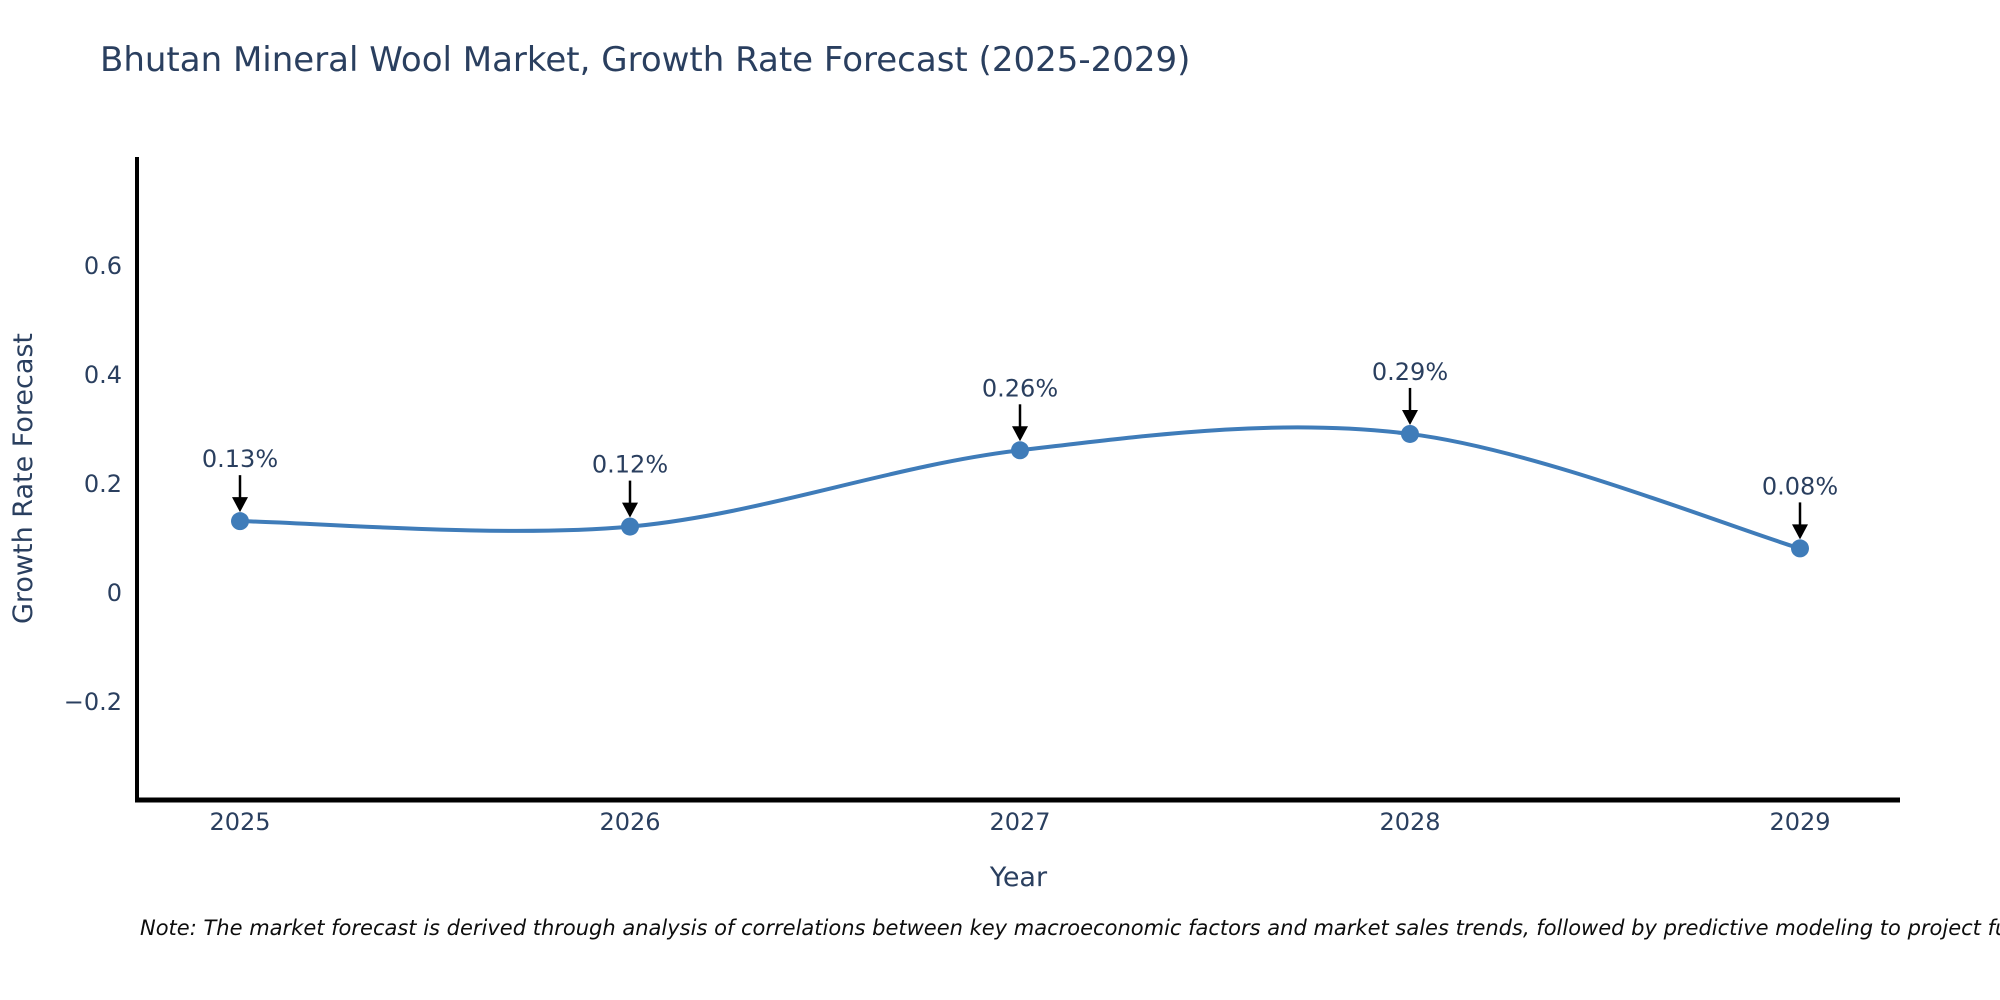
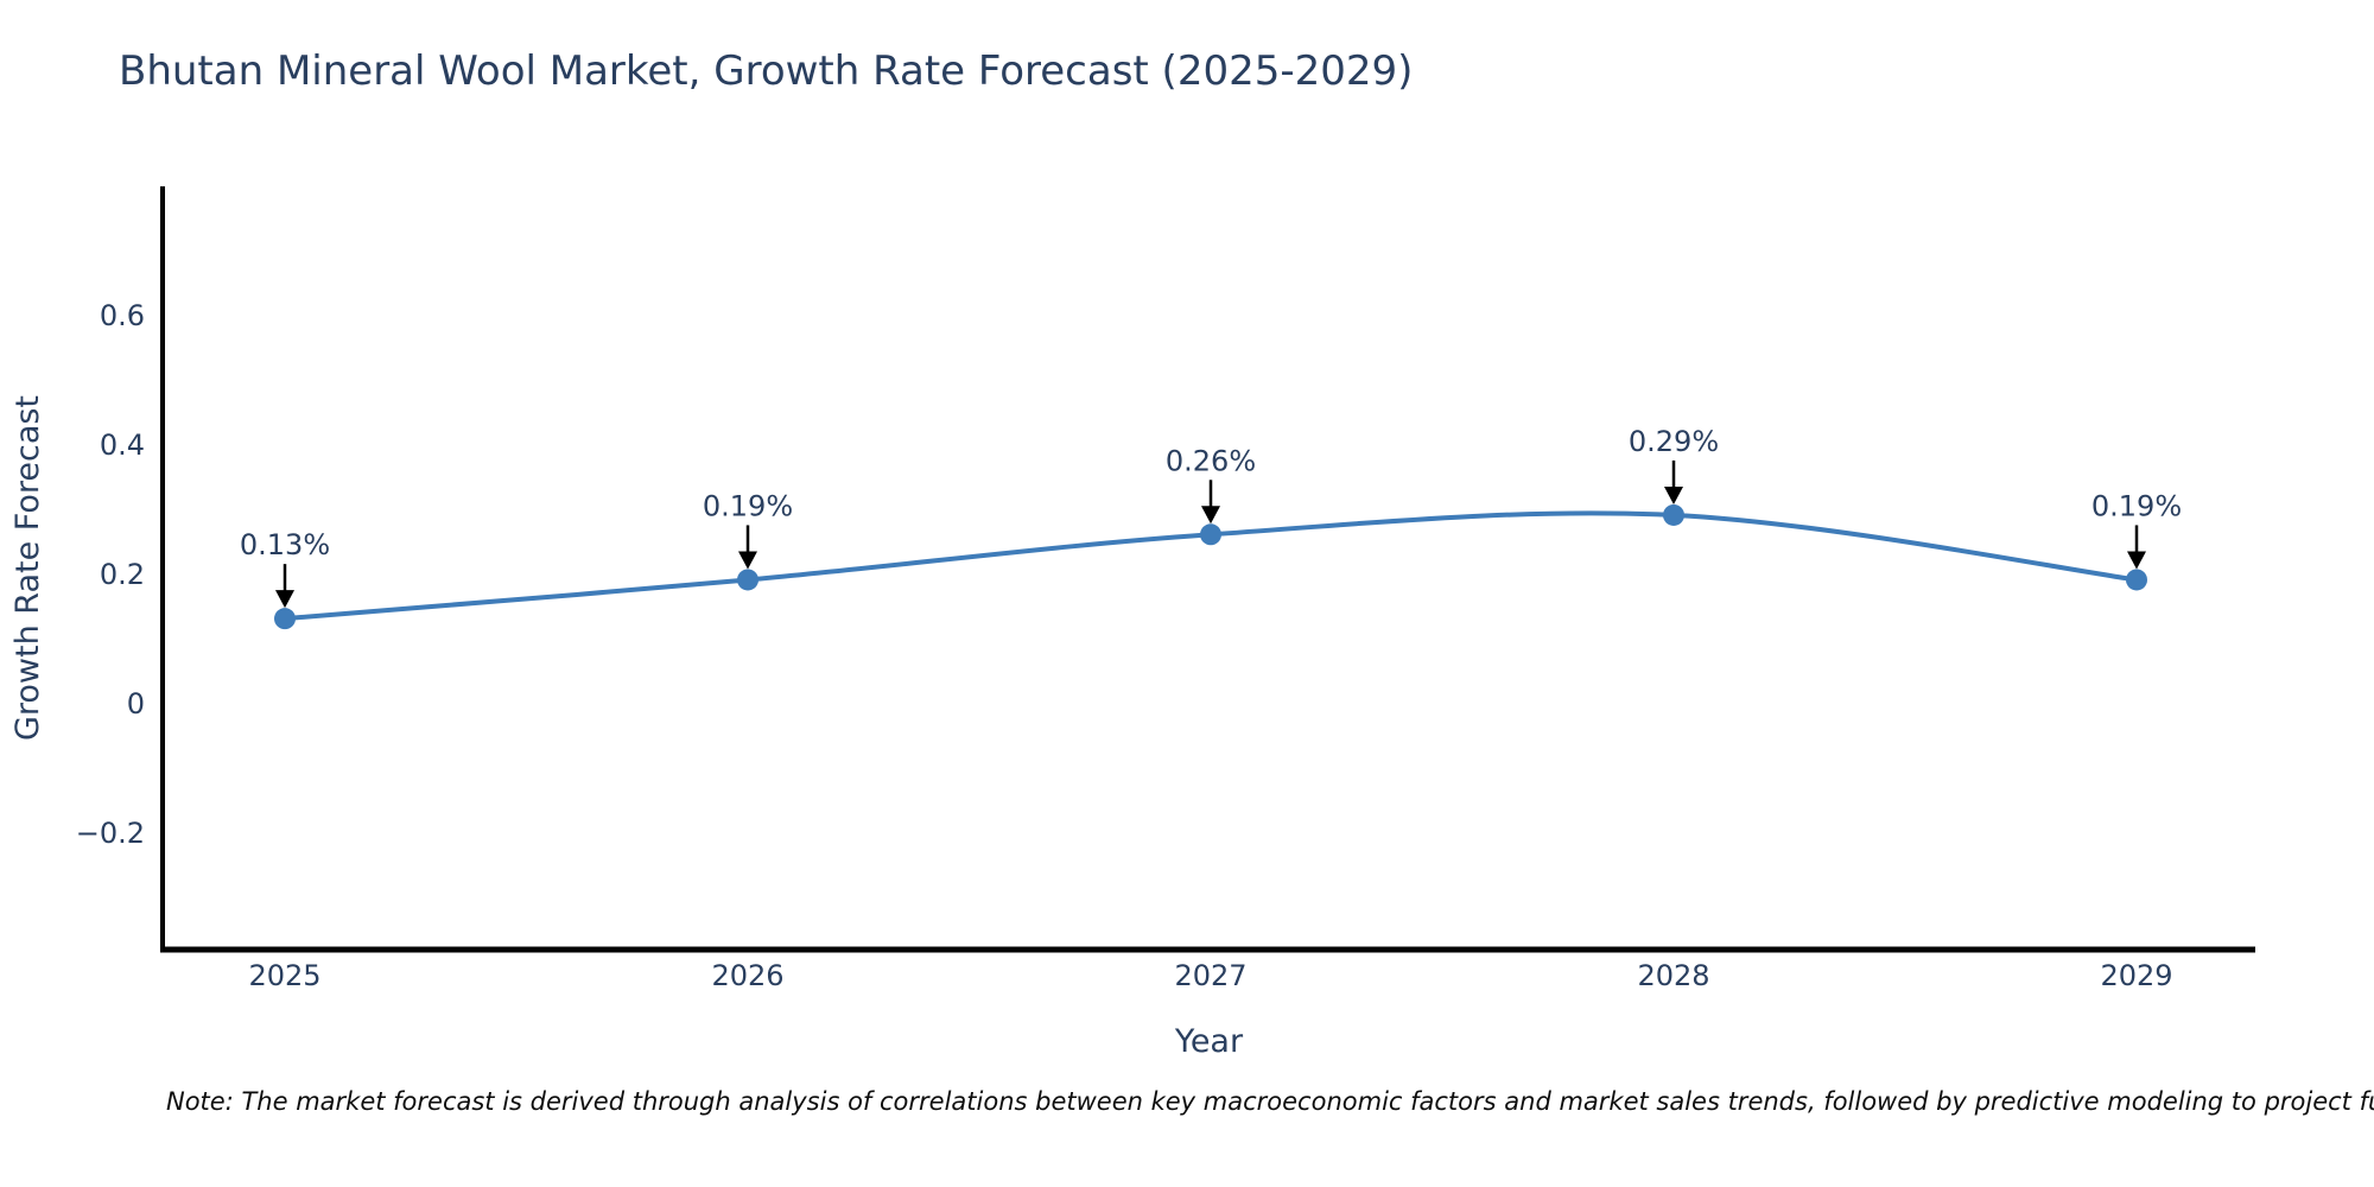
2026: 0.12% -> 0.19%
2029: 0.08% -> 0.19%
